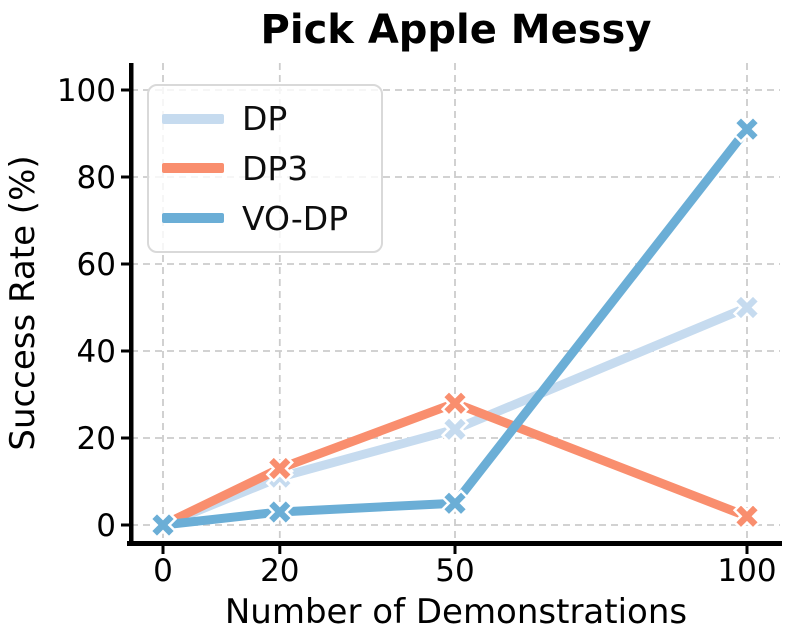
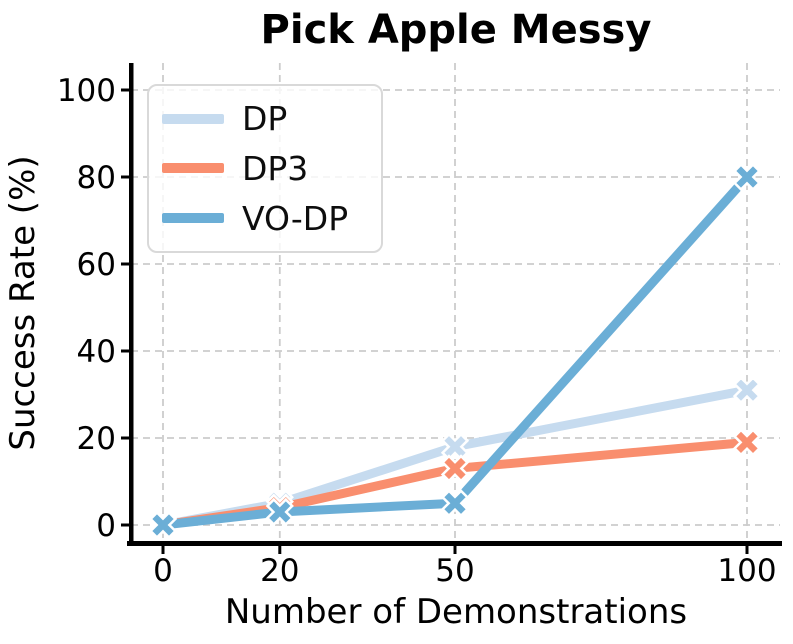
DP/20: 11 -> 5
DP3/20: 13 -> 4
DP/50: 22 -> 18
DP3/50: 28 -> 13
DP/100: 50 -> 31
DP3/100: 2 -> 19
VO-DP/100: 91 -> 80
